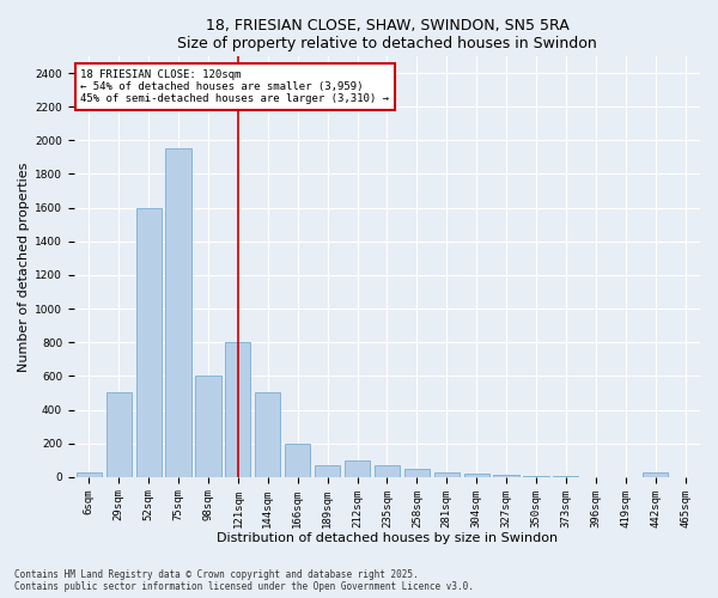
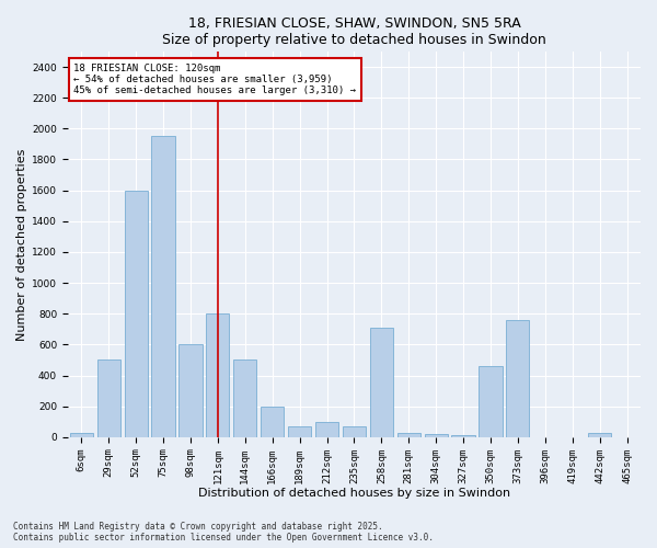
258sqm: 50 -> 710
350sqm: 0 -> 460
373sqm: 0 -> 760
